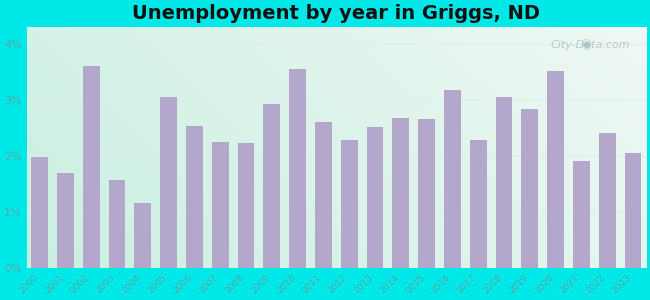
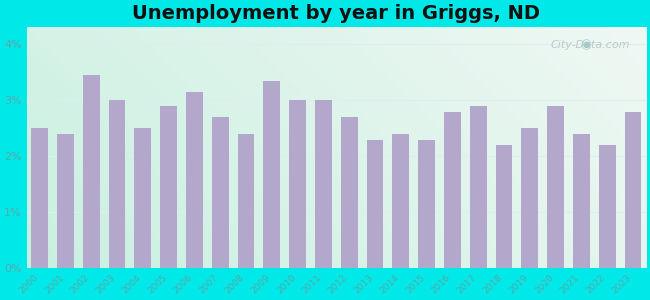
2000: 1.98% -> 2.50%
2001: 1.70% -> 2.40%
2002: 3.62% -> 3.45%
2003: 1.58% -> 3.00%
2004: 1.16% -> 2.50%
2005: 3.06% -> 2.90%
2006: 2.54% -> 3.15%
2007: 2.26% -> 2.70%
2008: 2.24% -> 2.40%
2009: 2.94% -> 3.35%
2010: 3.56% -> 3.00%
2011: 2.62% -> 3.00%
2012: 2.30% -> 2.70%
2013: 2.52% -> 2.30%
2014: 2.68% -> 2.40%
2015: 2.66% -> 2.30%
2016: 3.18% -> 2.80%
2017: 2.30% -> 2.90%
2018: 3.06% -> 2.20%
2019: 2.84% -> 2.50%
2020: 3.52% -> 2.90%
2021: 1.92% -> 2.40%
2022: 2.42% -> 2.20%
2023: 2.06% -> 2.80%
